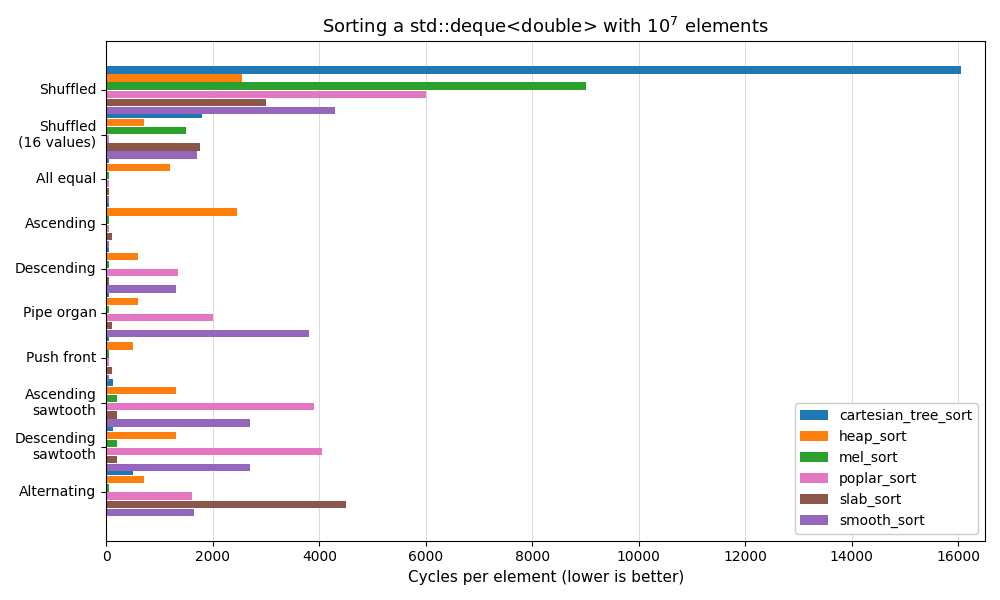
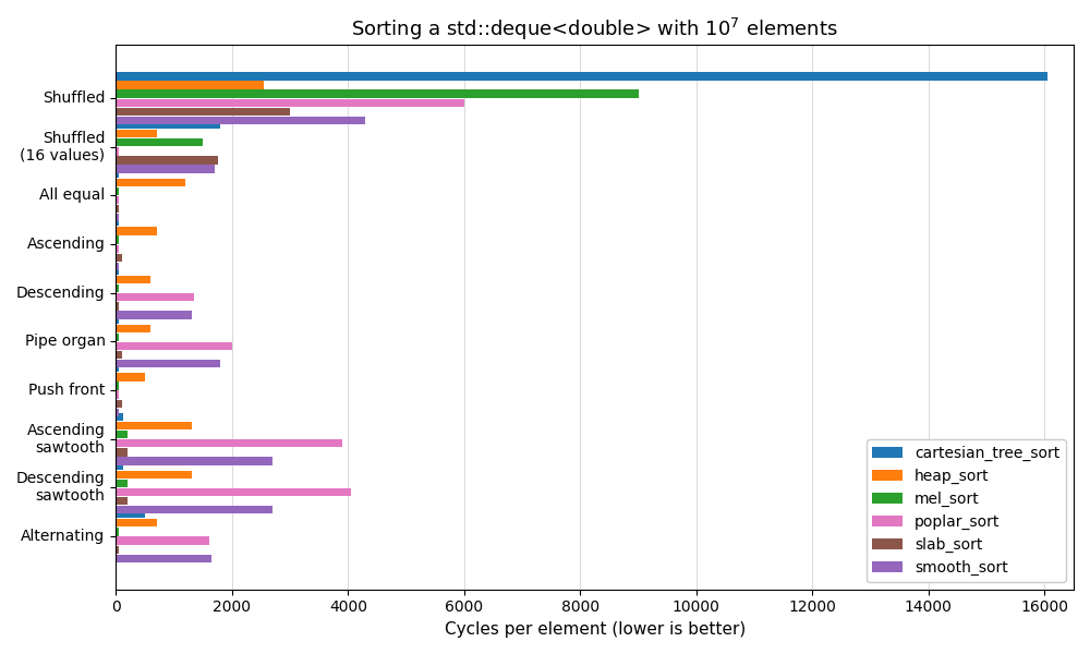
heap_sort/Ascending: 2460 -> 700
smooth_sort/Pipe organ: 3800 -> 1800
slab_sort/Alternating: 4500 -> 50
